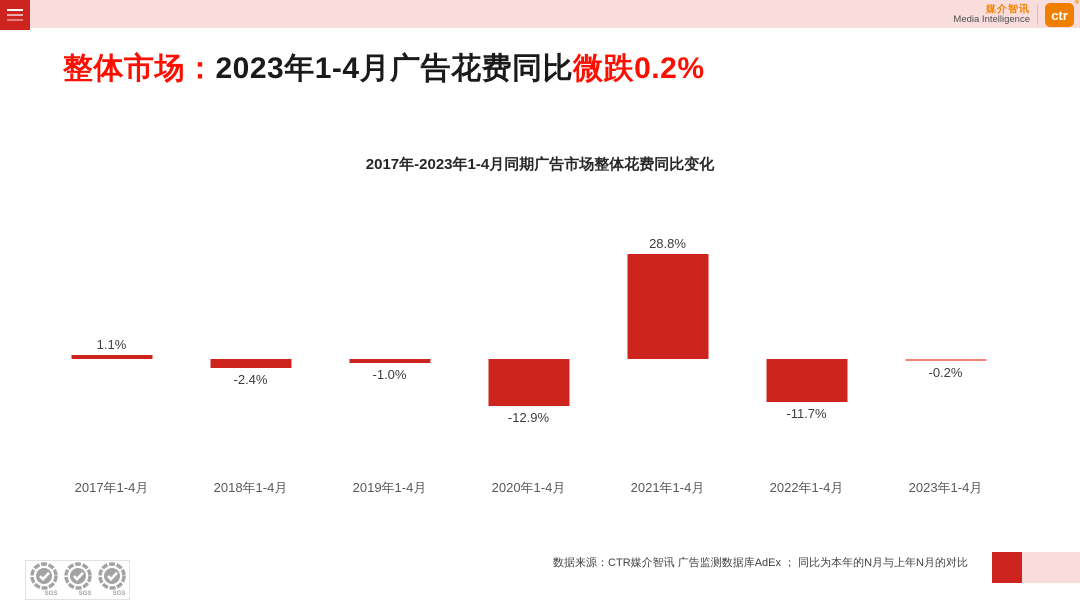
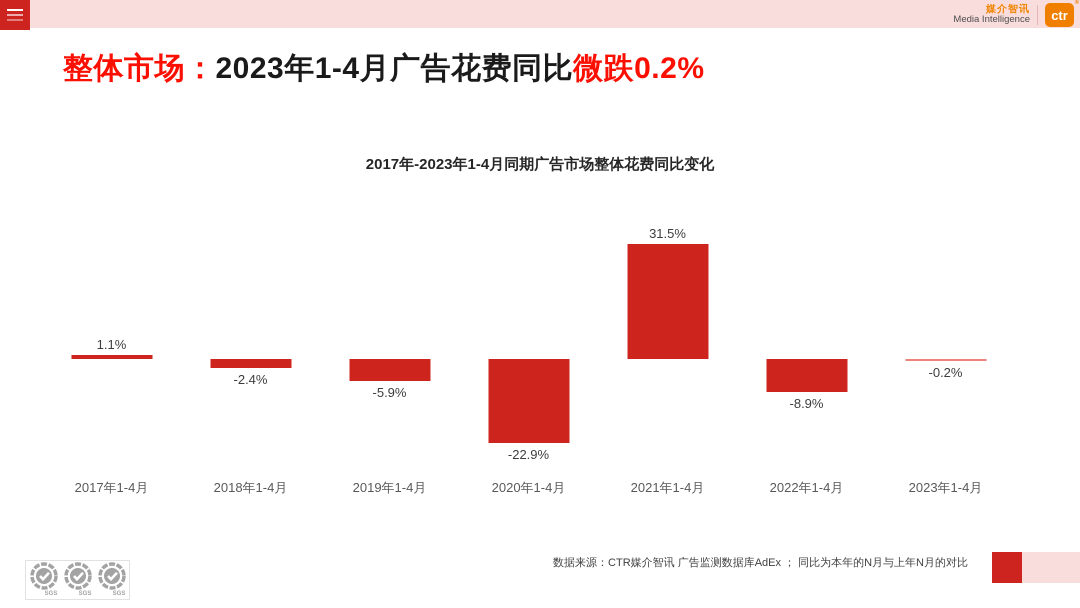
2019年1-4月: -1.0% -> -5.9%
2020年1-4月: -12.9% -> -22.9%
2021年1-4月: 28.8% -> 31.5%
2022年1-4月: -11.7% -> -8.9%
